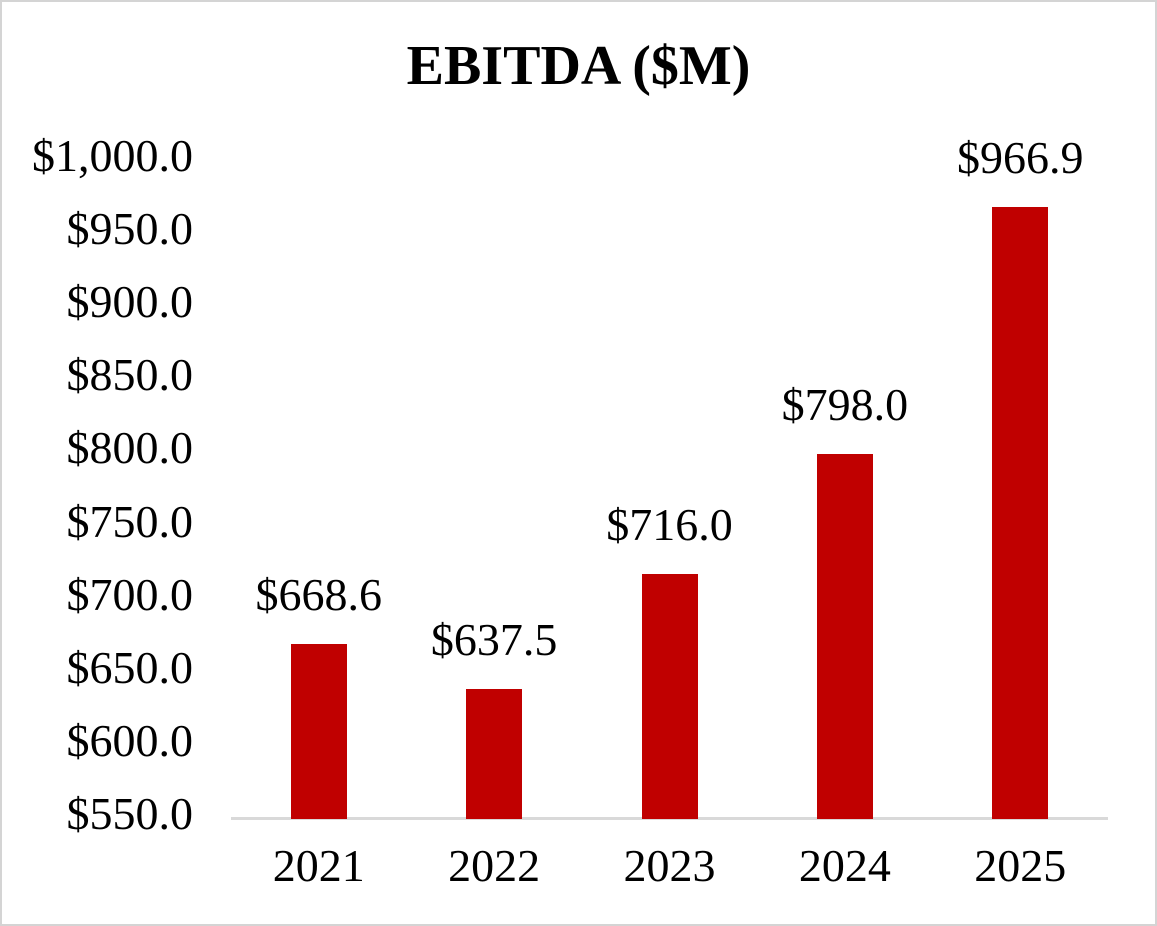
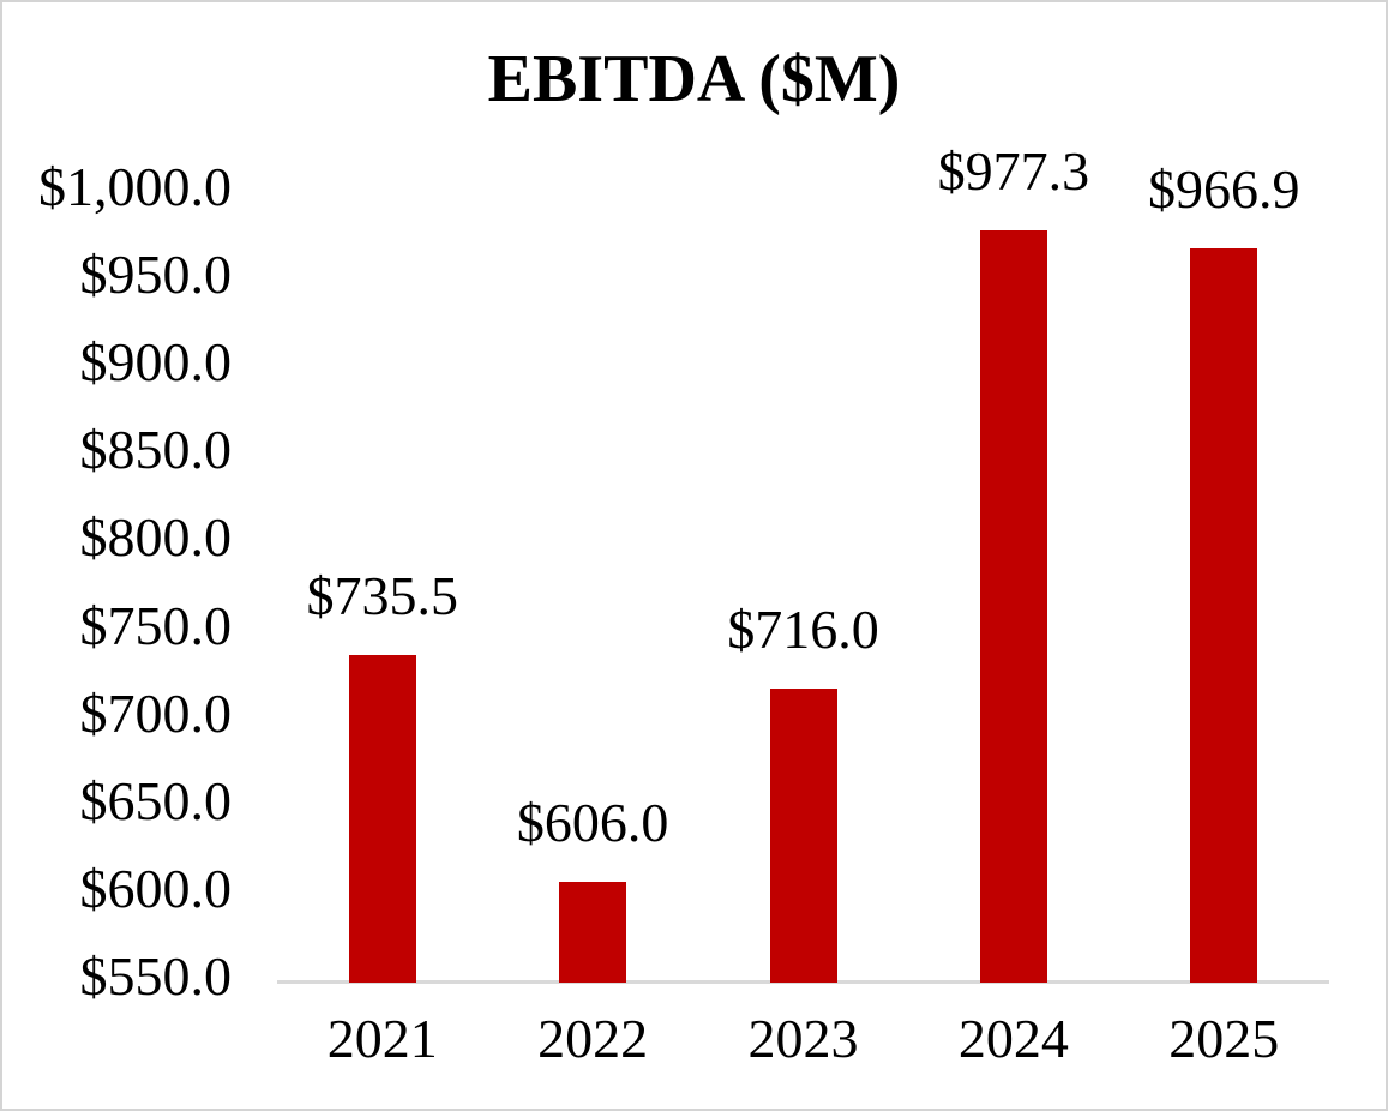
2021: $668.6 -> $735.5
2022: $637.5 -> $606.0
2024: $798.0 -> $977.3
